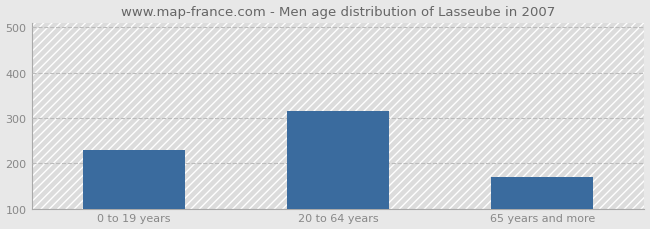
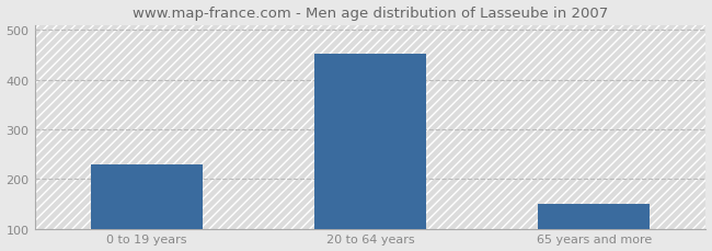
20 to 64 years: 315 -> 452
65 years and more: 170 -> 149
